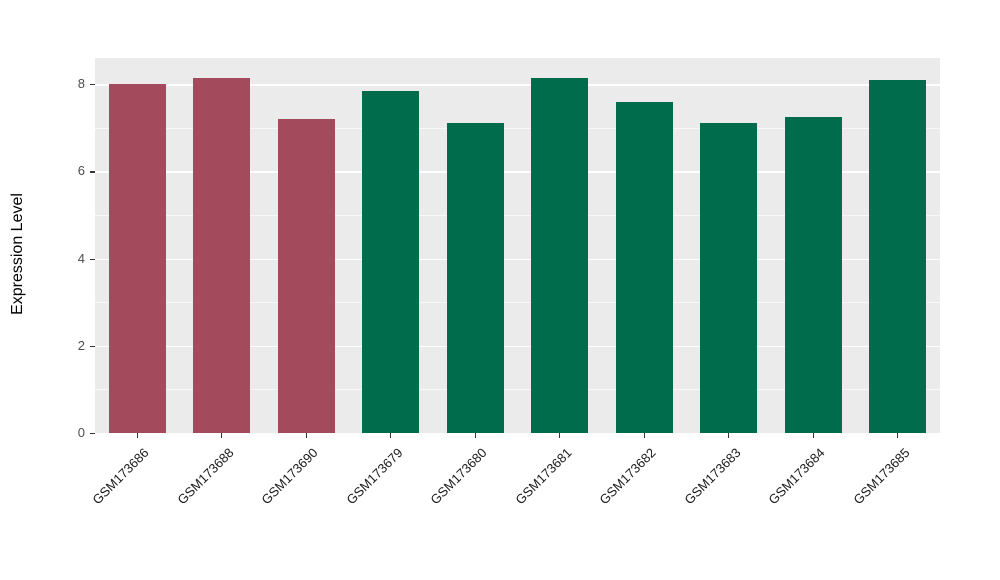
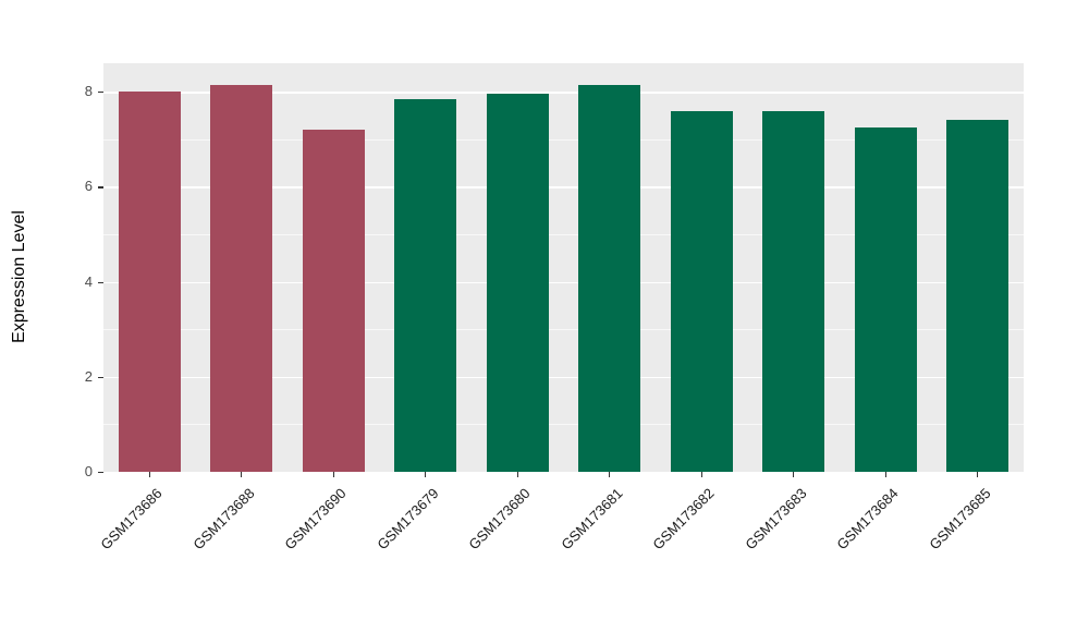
GSM173680: 7.1 -> 8.0
GSM173683: 7.1 -> 7.6
GSM173685: 8.1 -> 7.4
